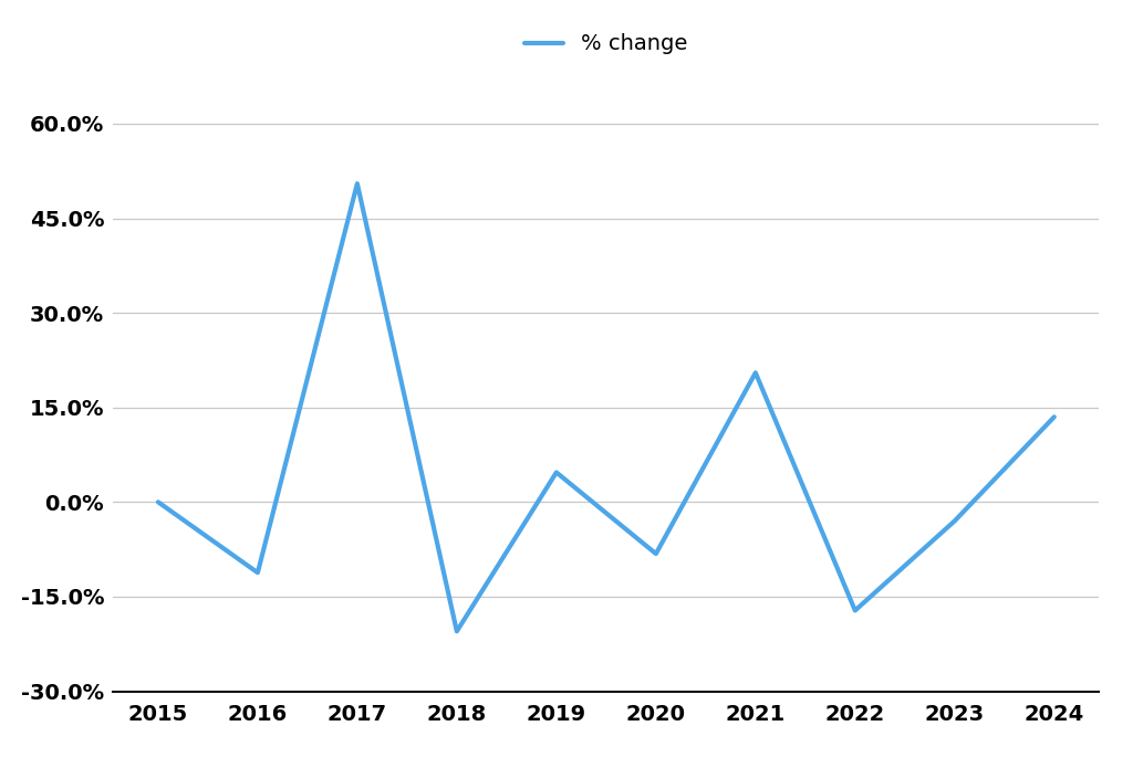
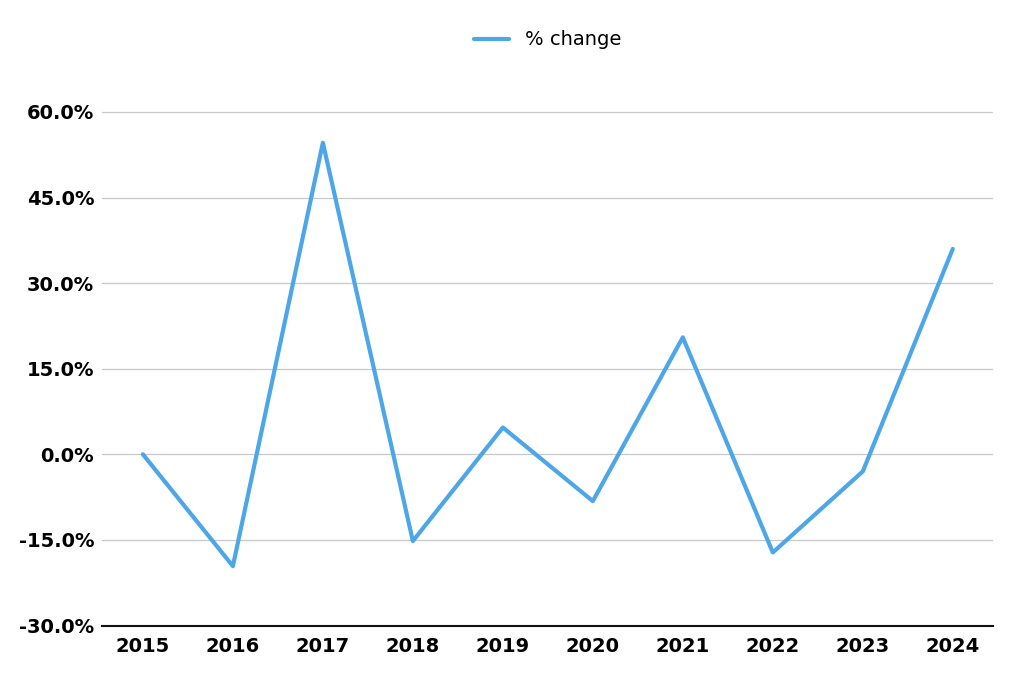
2016: -11.2% -> -19.6%
2017: 50.5% -> 54.6%
2018: -20.5% -> -15.2%
2024: 13.5% -> 36.0%
